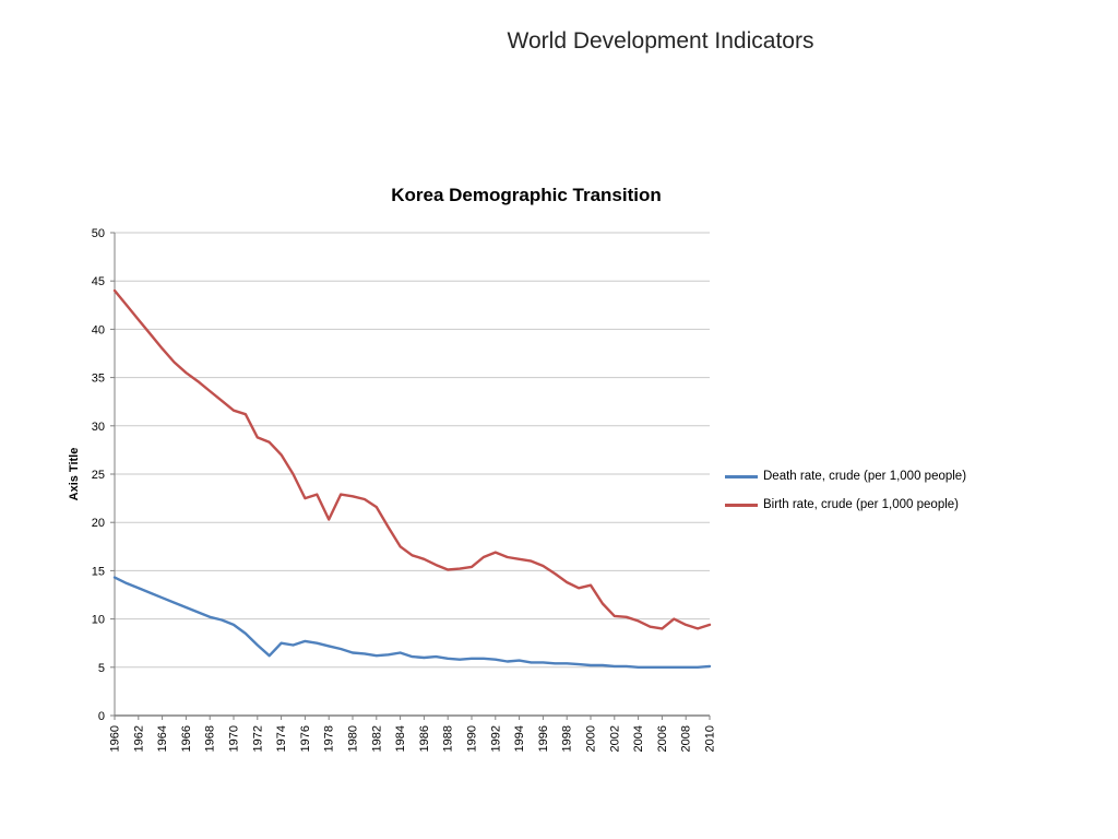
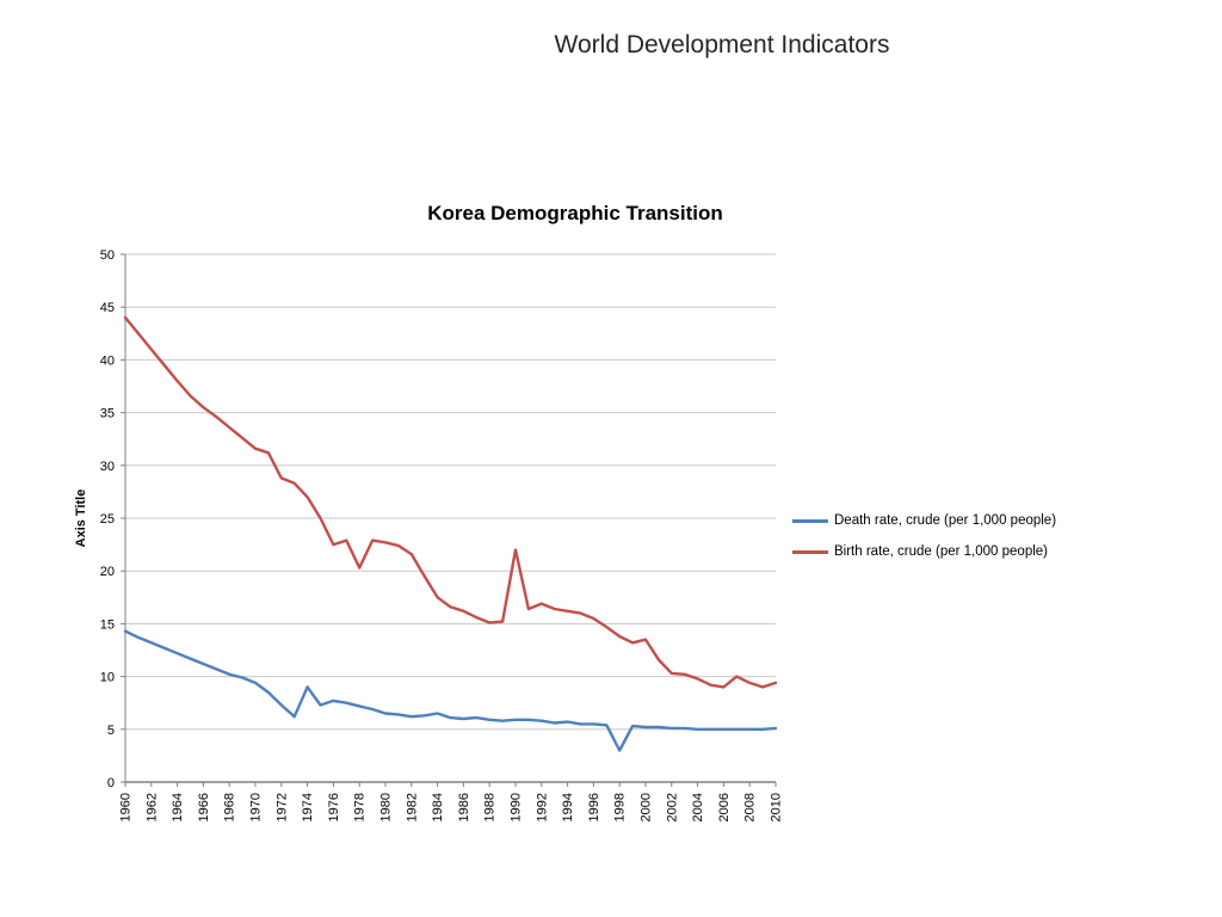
Death rate, crude (per 1,000 people)/1974: 8 -> 9
Birth rate, crude (per 1,000 people)/1990: 15 -> 22
Death rate, crude (per 1,000 people)/1998: 5 -> 3
